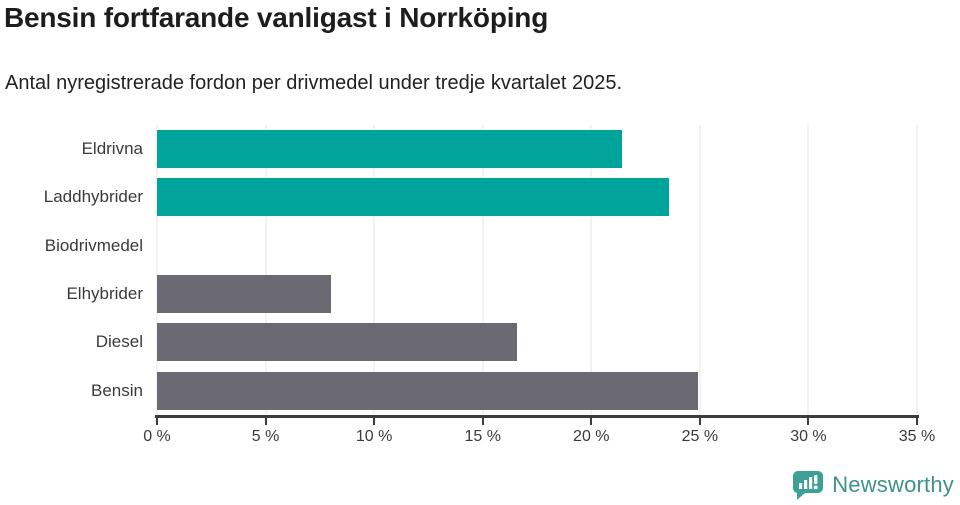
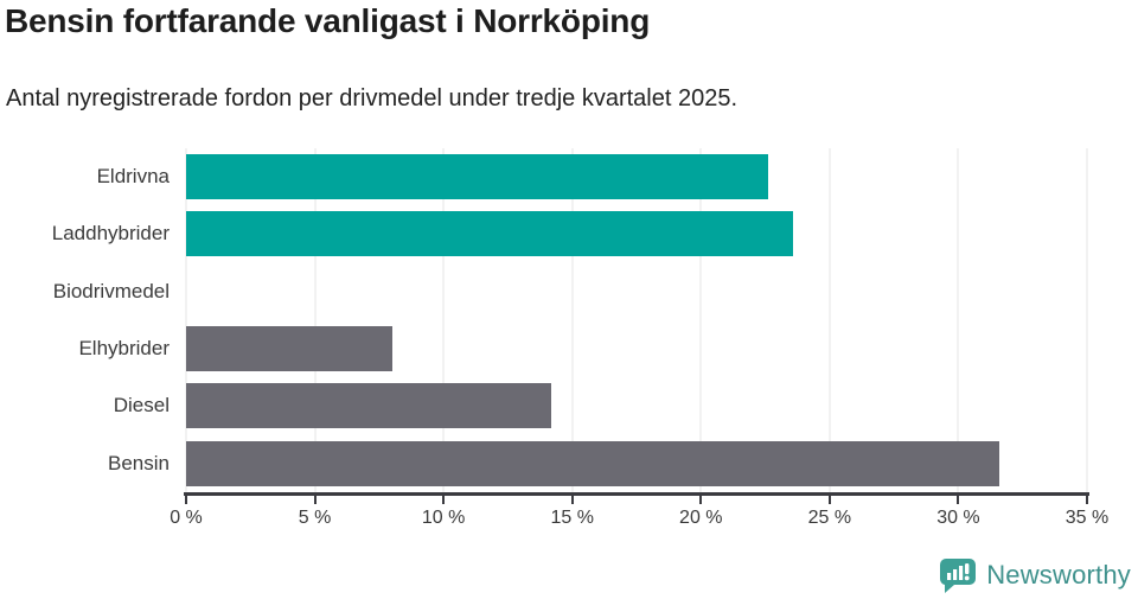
Eldrivna: 21.4% -> 22.6%
Diesel: 16.6% -> 14.2%
Bensin: 24.9% -> 31.6%
